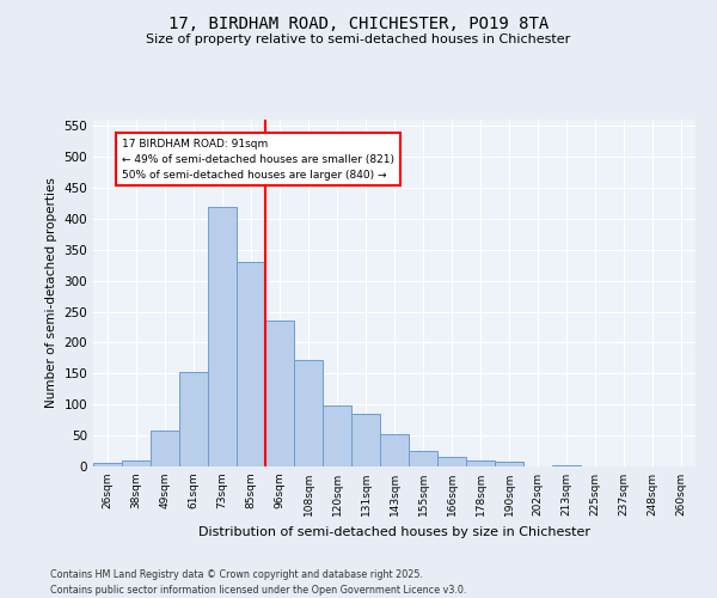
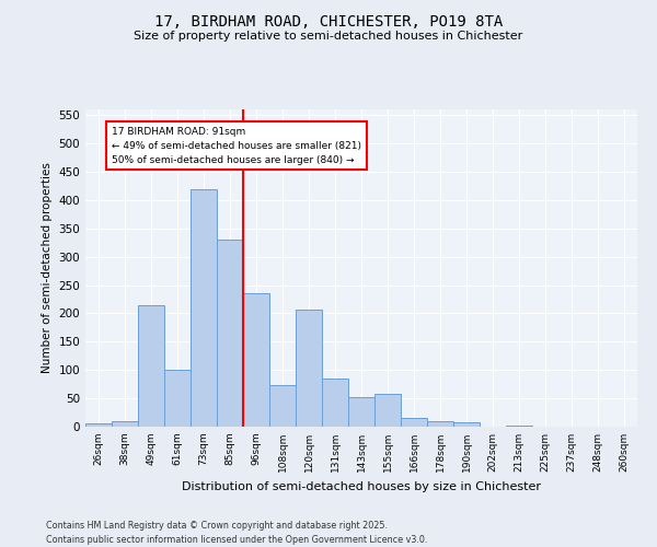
49sqm: 57 -> 214
61sqm: 153 -> 100
108sqm: 172 -> 74
120sqm: 98 -> 206
155sqm: 26 -> 58
